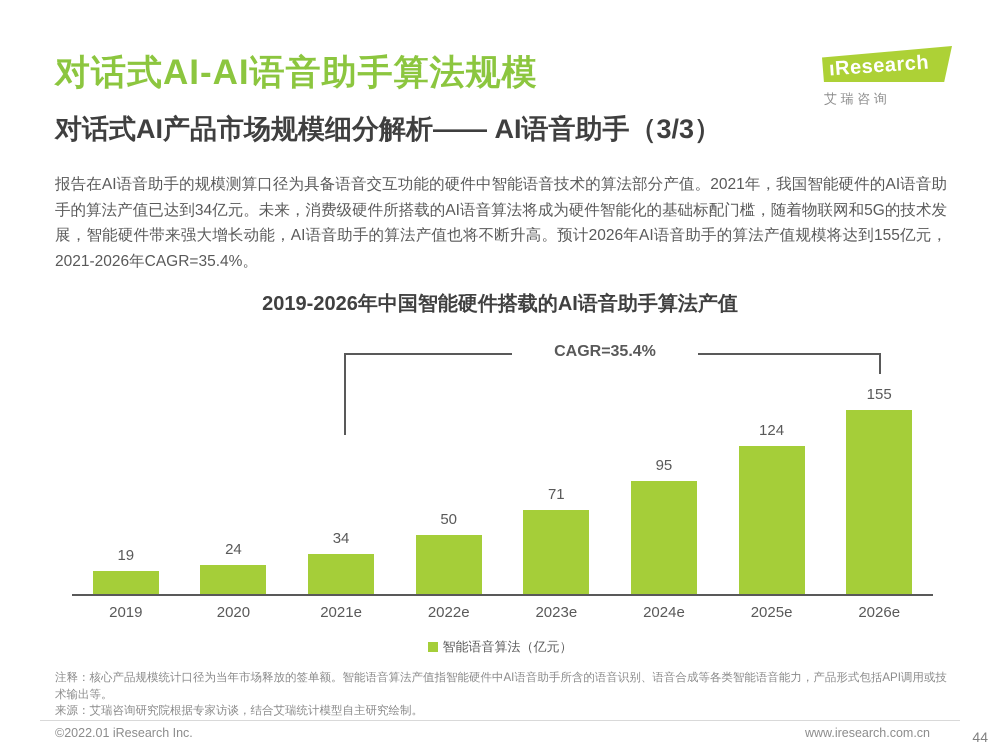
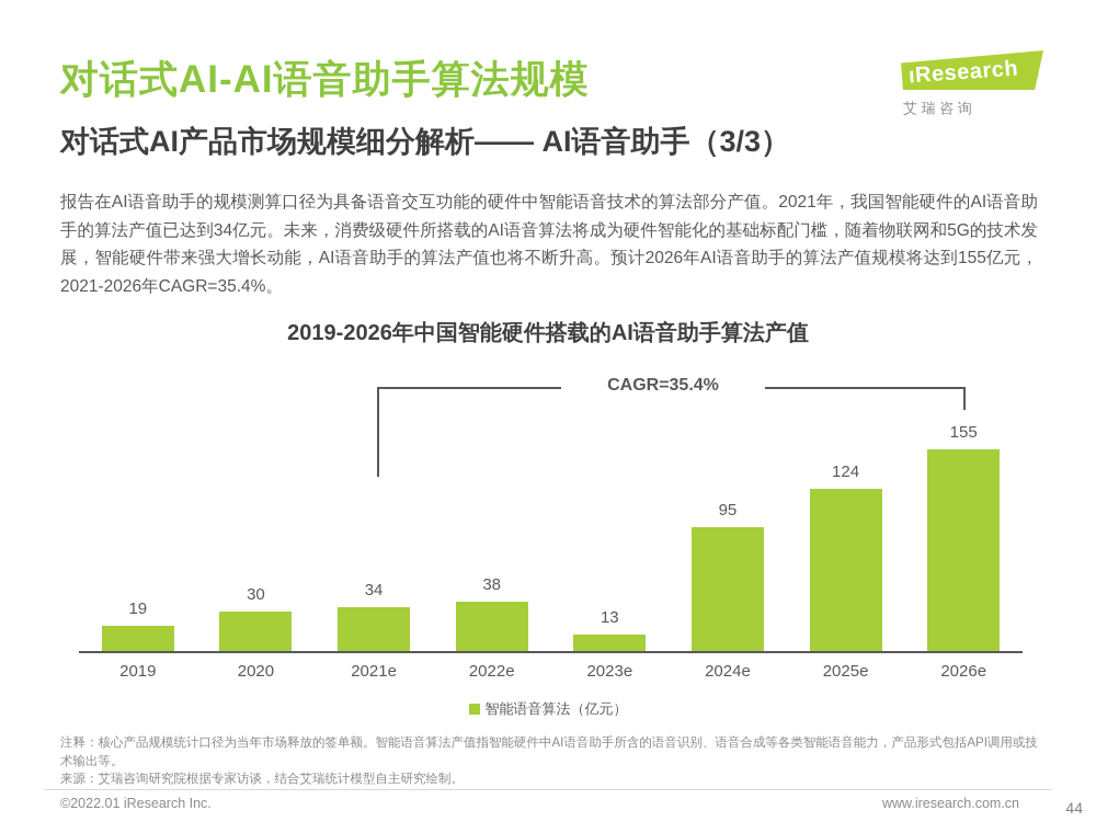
2020: 24 -> 30
2022e: 50 -> 38
2023e: 71 -> 13
